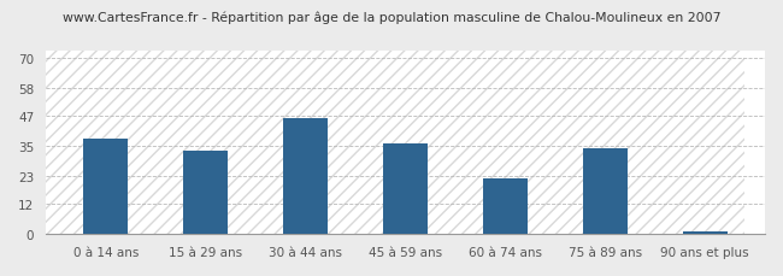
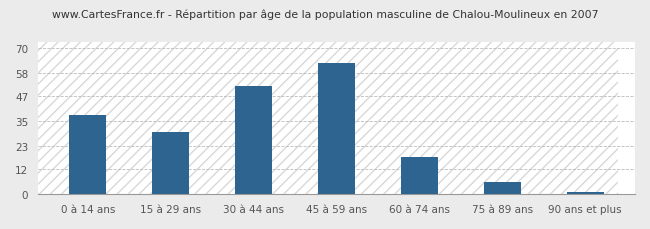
15 à 29 ans: 33 -> 30
30 à 44 ans: 46 -> 52
45 à 59 ans: 36 -> 63
60 à 74 ans: 22 -> 18
75 à 89 ans: 34 -> 6
